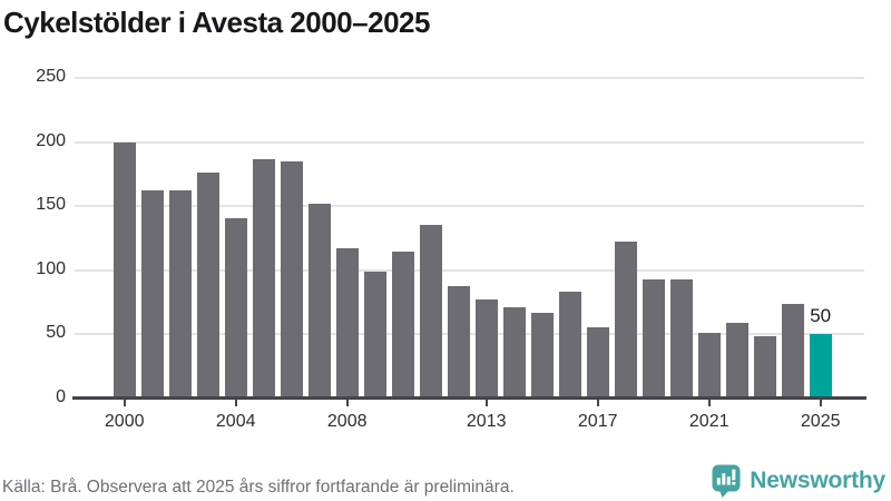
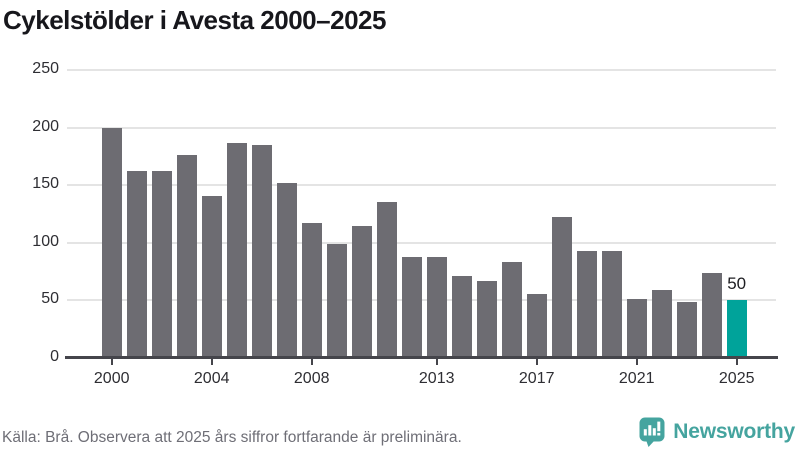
2013: 77 -> 88
